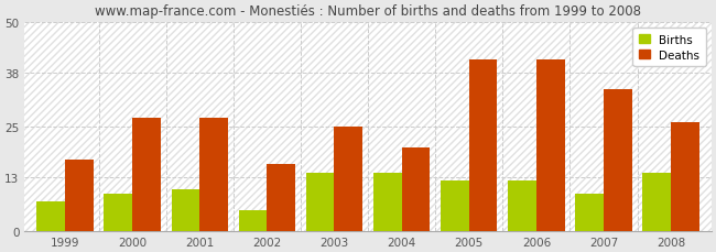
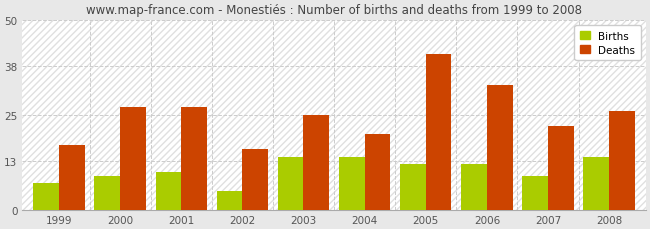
Deaths/2006: 41 -> 33
Deaths/2007: 34 -> 22
